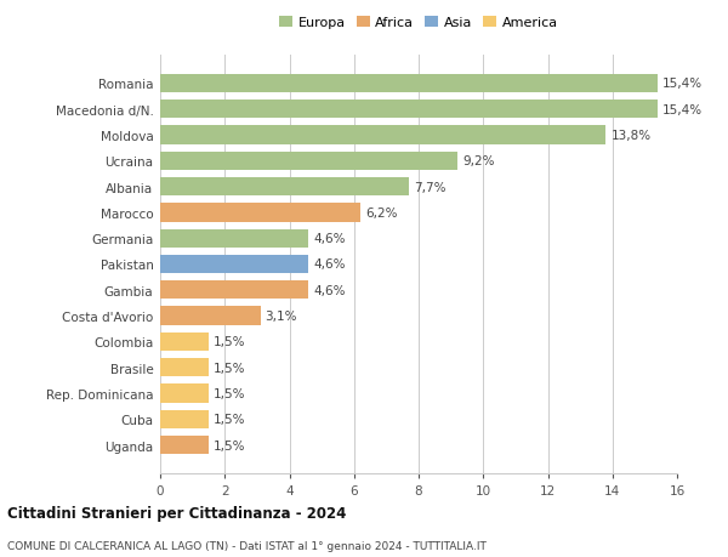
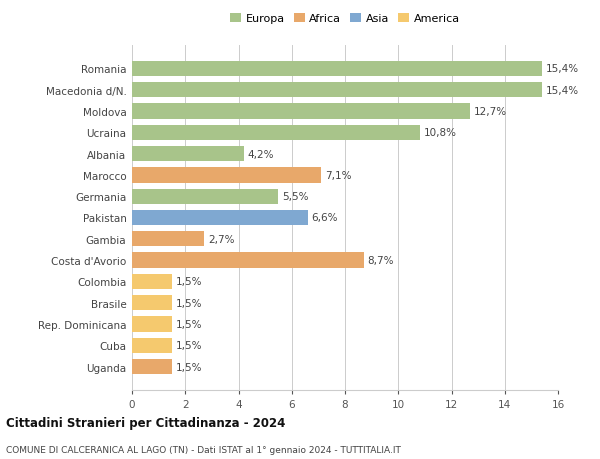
Moldova: 13,8% -> 12,7%
Ucraina: 9,2% -> 10,8%
Albania: 7,7% -> 4,2%
Marocco: 6,2% -> 7,1%
Germania: 4,6% -> 5,5%
Pakistan: 4,6% -> 6,6%
Gambia: 4,6% -> 2,7%
Costa d'Avorio: 3,1% -> 8,7%
